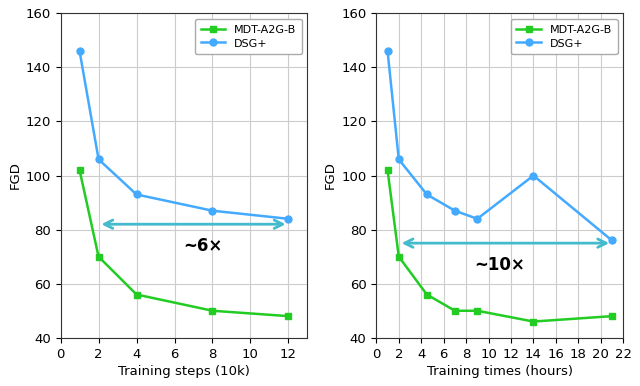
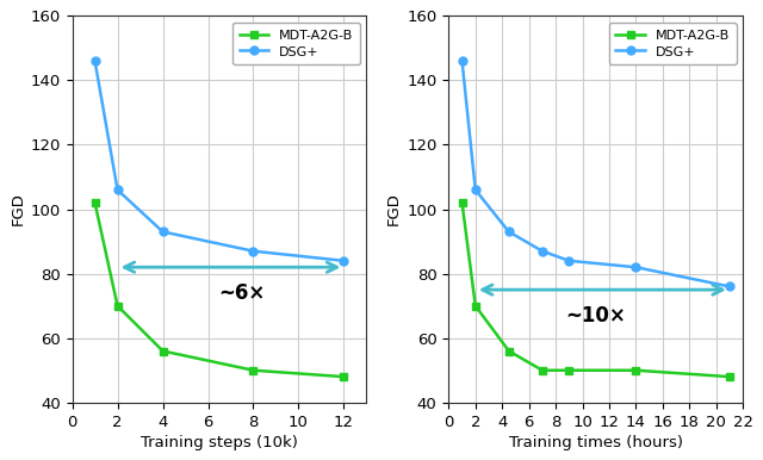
MDT-A2G-B/14: 46 -> 50
DSG+/14: 100 -> 82
